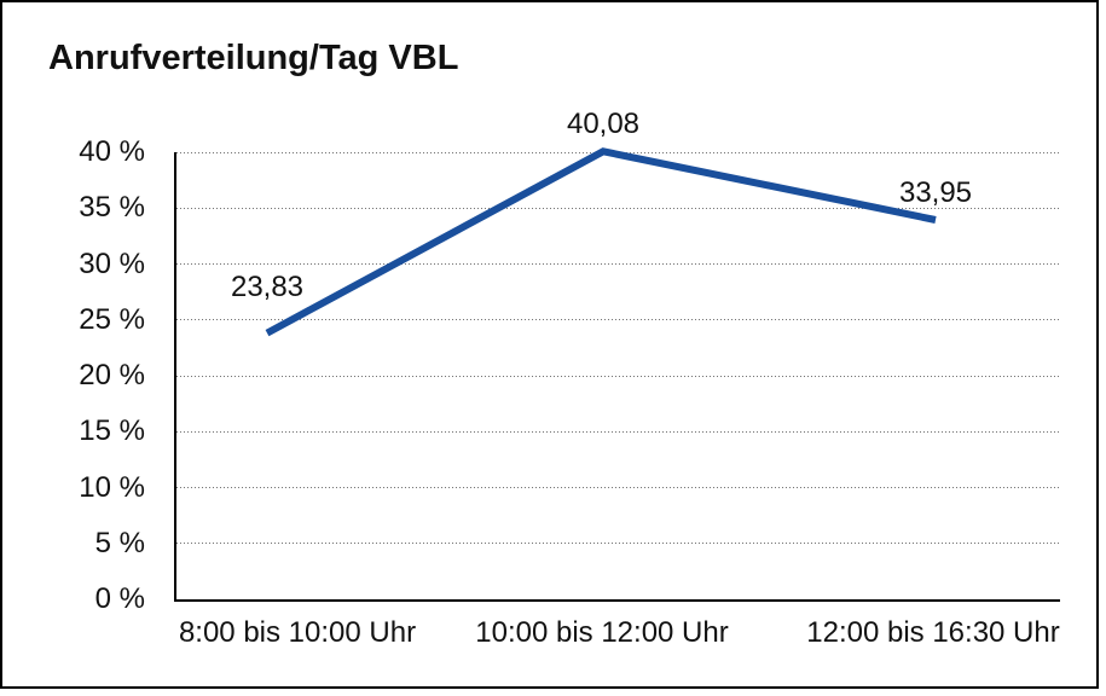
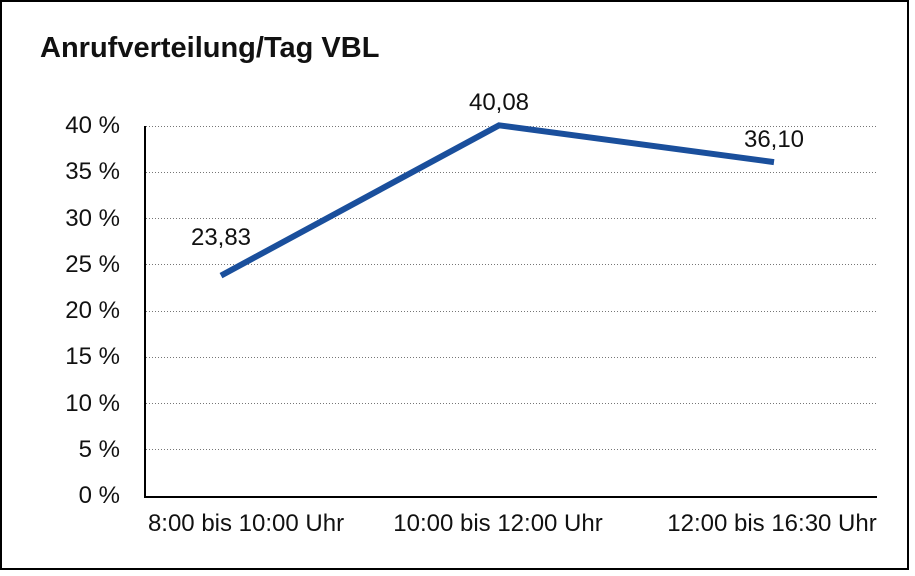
12:00 bis 16:30 Uhr: 33,95 -> 36,10
